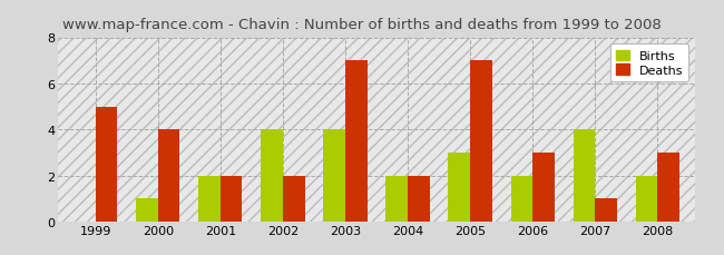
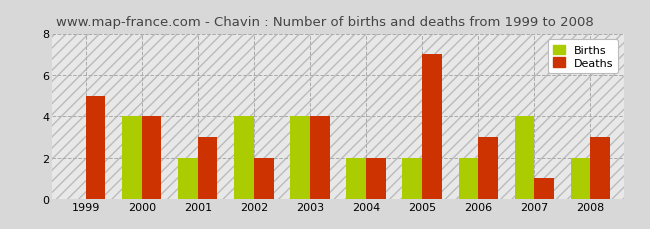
Births/2000: 1 -> 4
Deaths/2001: 2 -> 3
Deaths/2003: 7 -> 4
Births/2005: 3 -> 2
